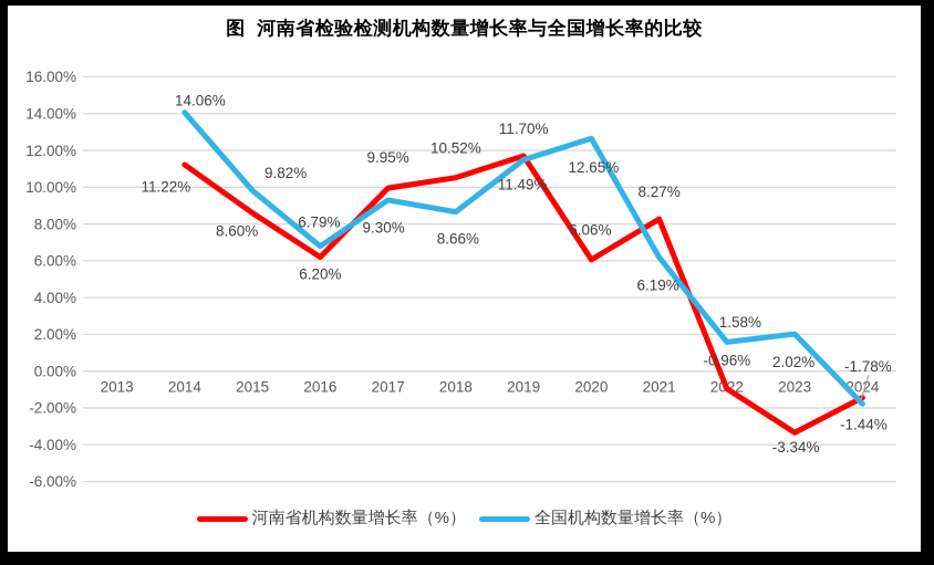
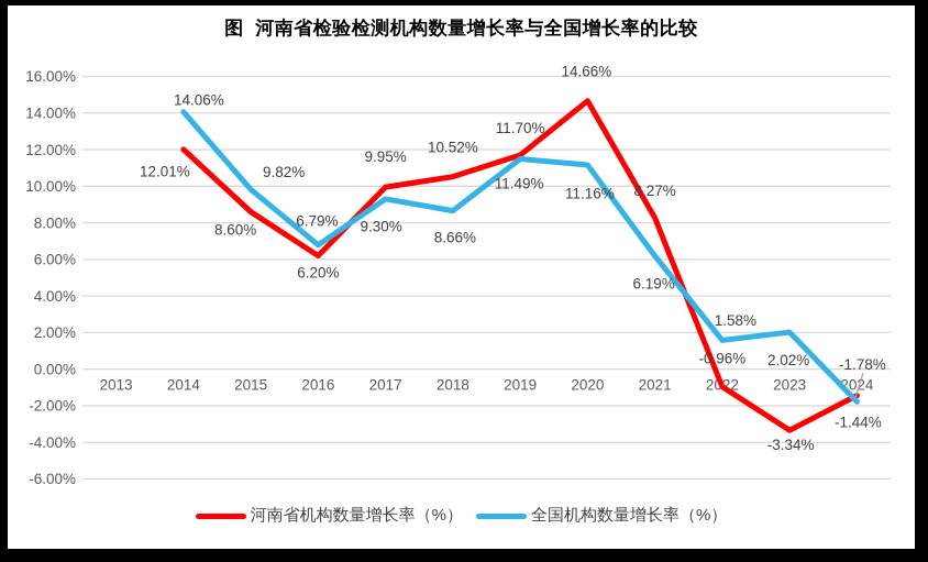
河南省机构数量增长率（%）/2014: 11.22% -> 12.01%
河南省机构数量增长率（%）/2020: 6.06% -> 14.66%
全国机构数量增长率（%）/2020: 12.65% -> 11.16%
